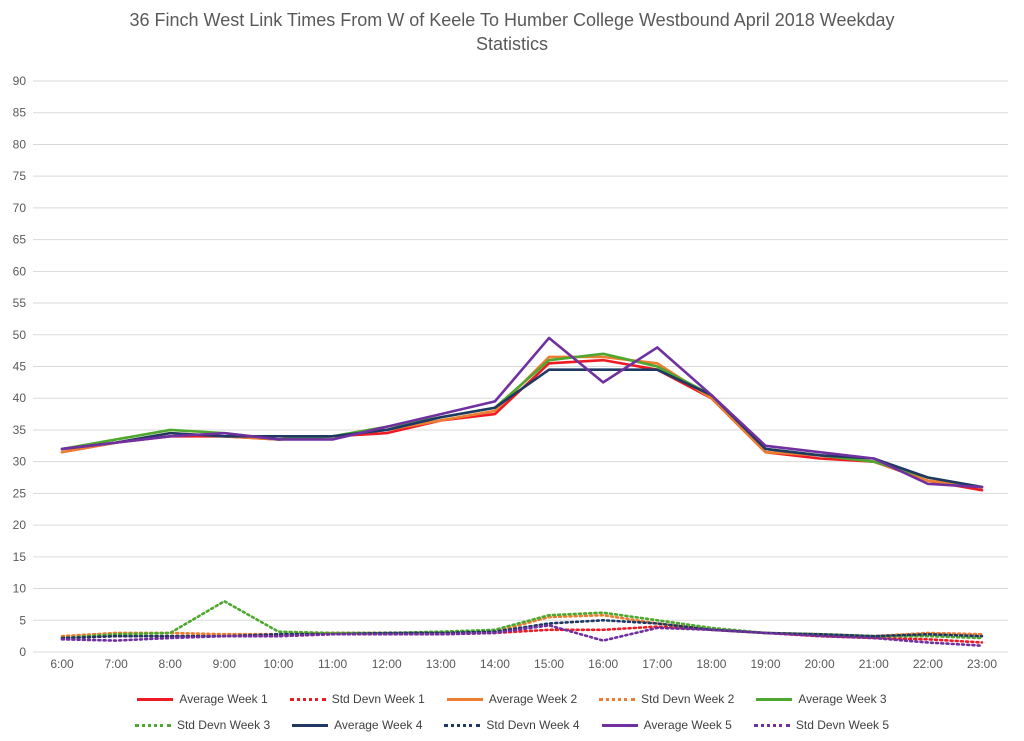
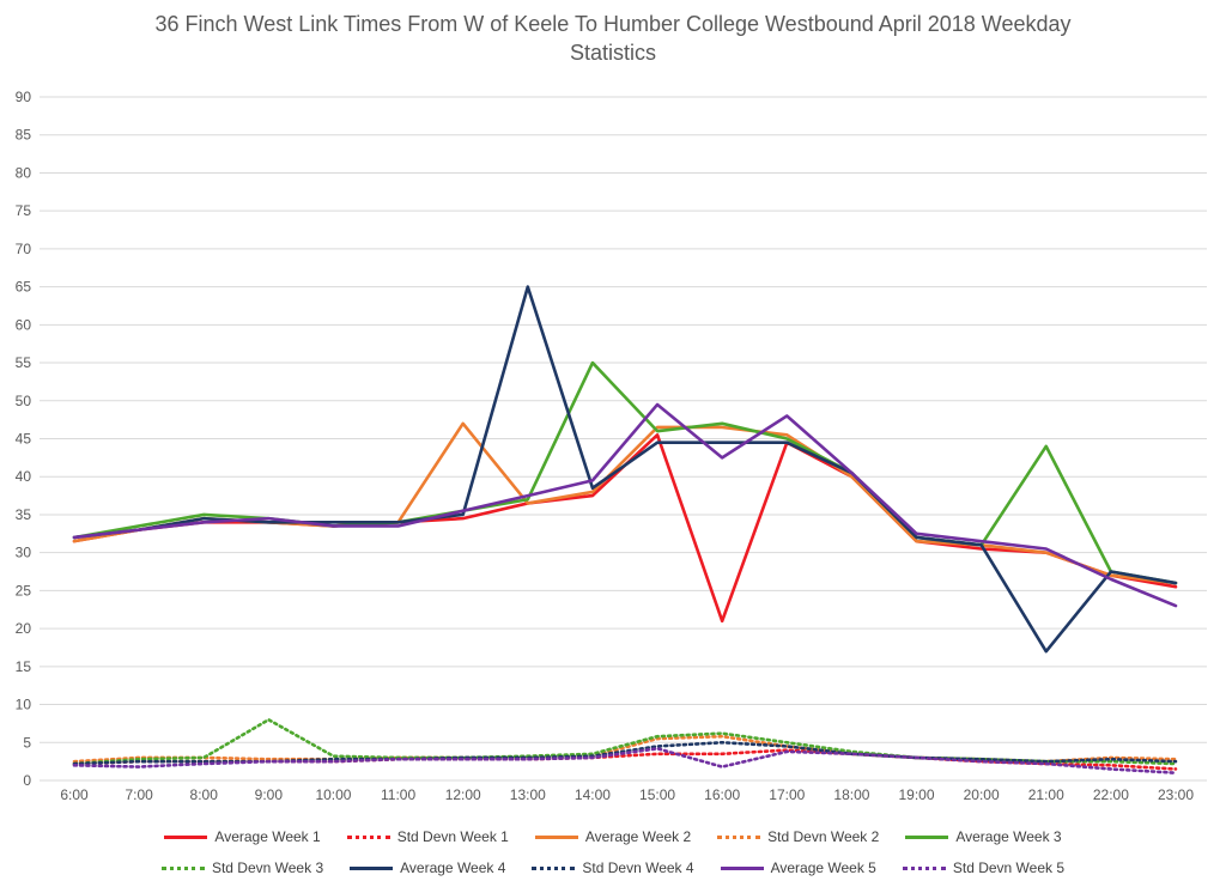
Average Week 2/12:00: 35 -> 47
Average Week 4/13:00: 37 -> 65
Average Week 3/14:00: 38 -> 55
Average Week 1/16:00: 46 -> 21
Average Week 3/21:00: 30 -> 44
Average Week 4/21:00: 30 -> 17
Average Week 5/23:00: 26 -> 23
